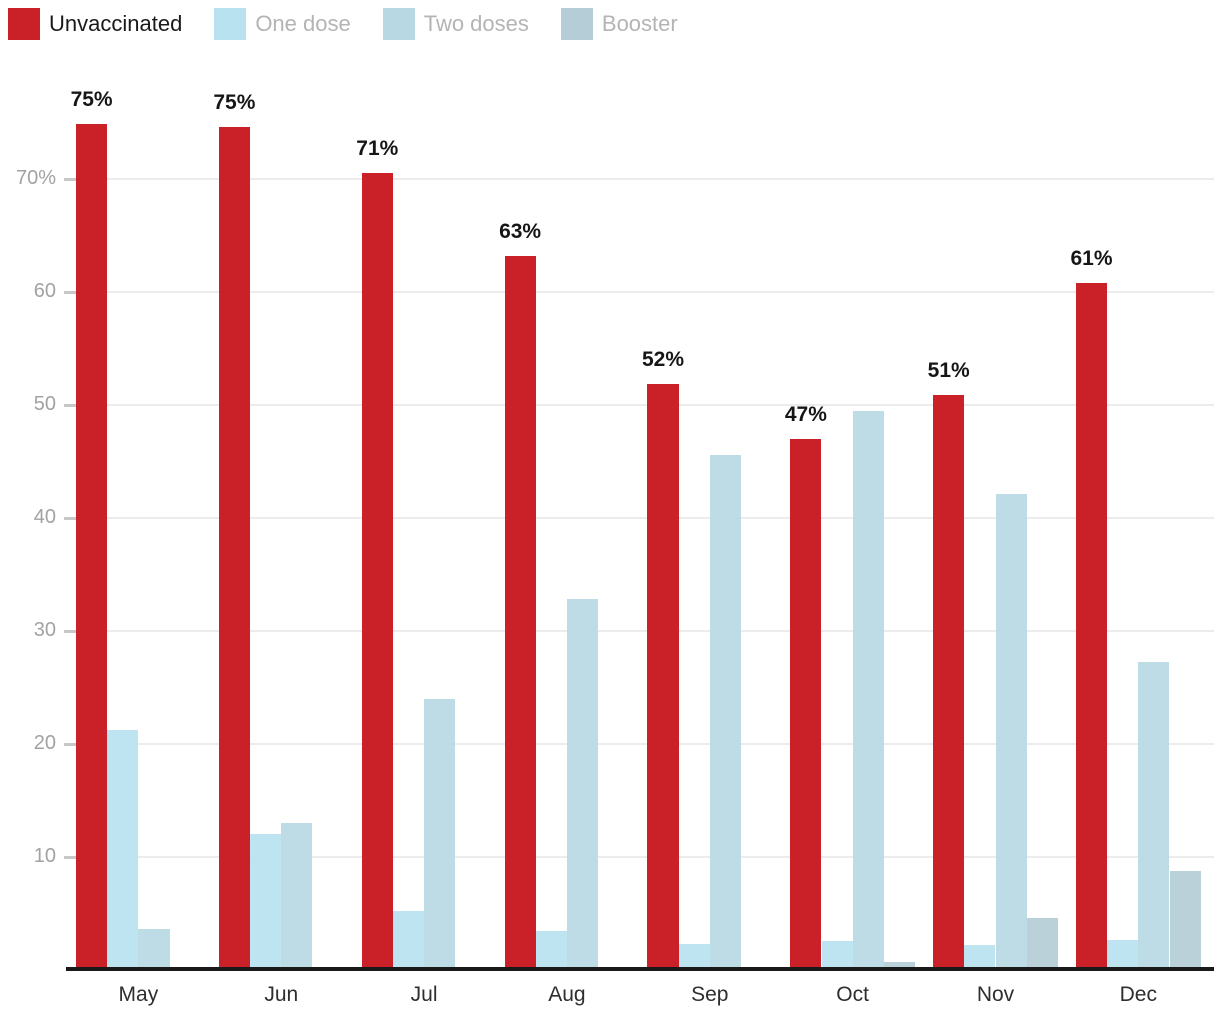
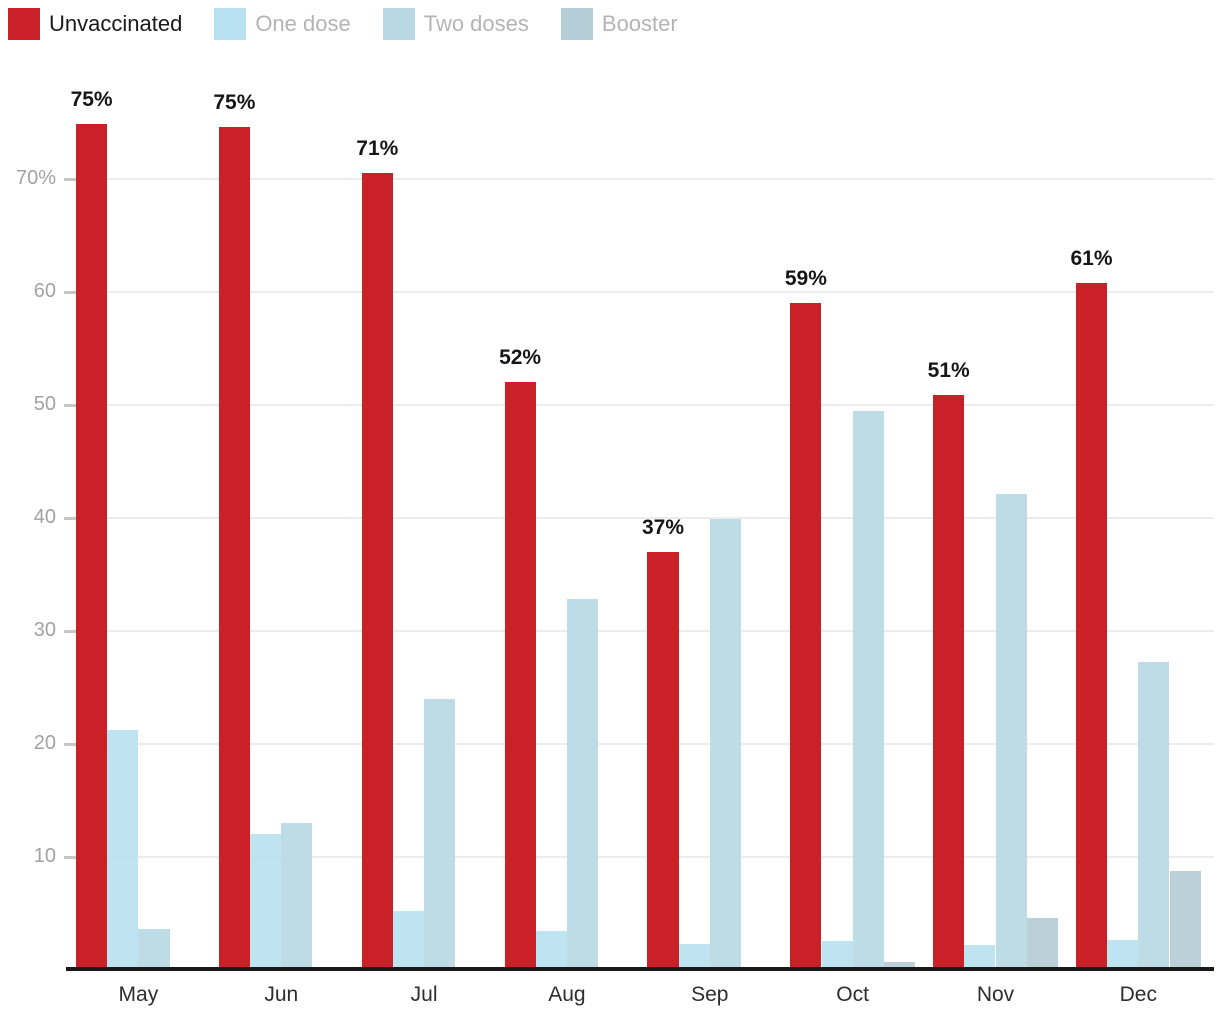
Unvaccinated/Aug: 63% -> 52%
Unvaccinated/Sep: 52% -> 37%
Two doses/Sep: 45.6% -> 39.9%
Unvaccinated/Oct: 47% -> 59%
